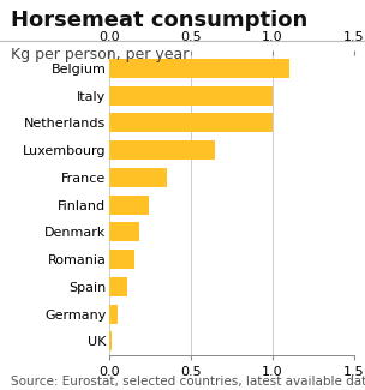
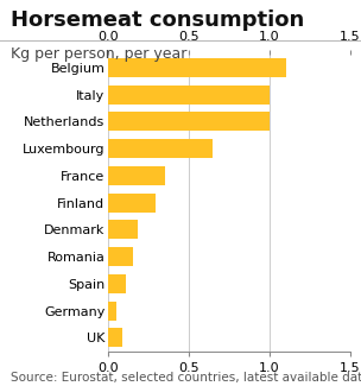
Finland: 0.24 -> 0.29
UK: 0.01 -> 0.09
